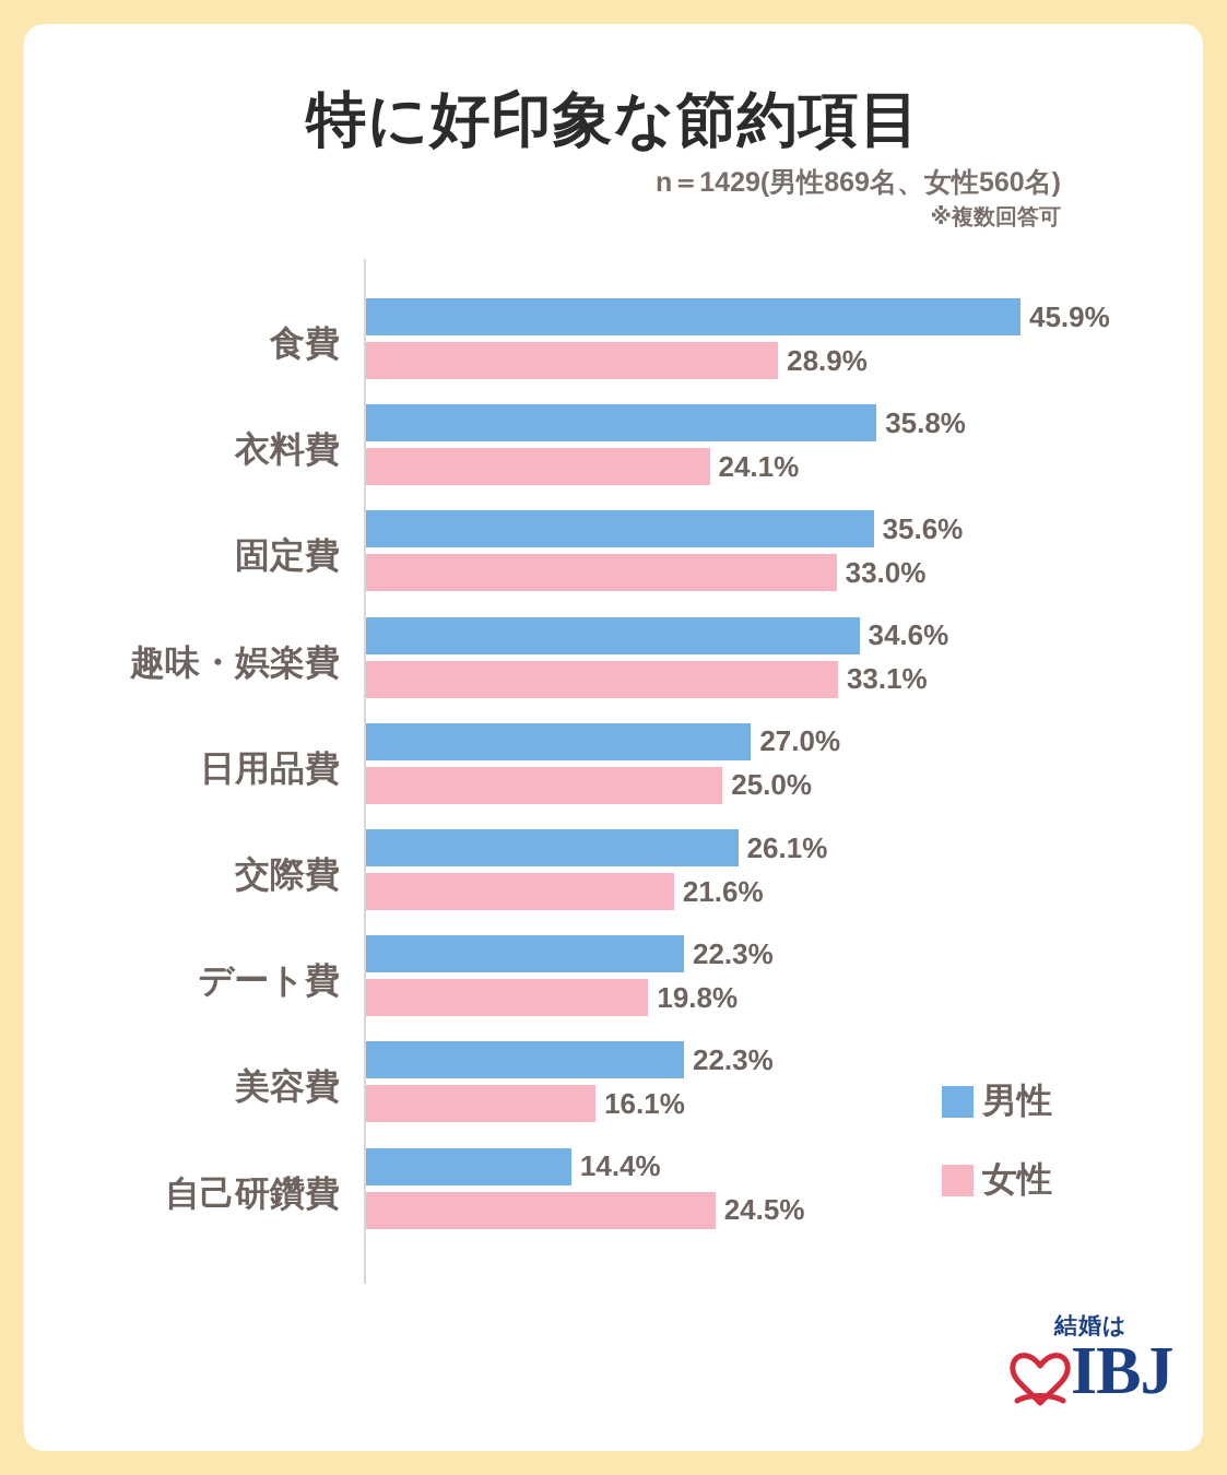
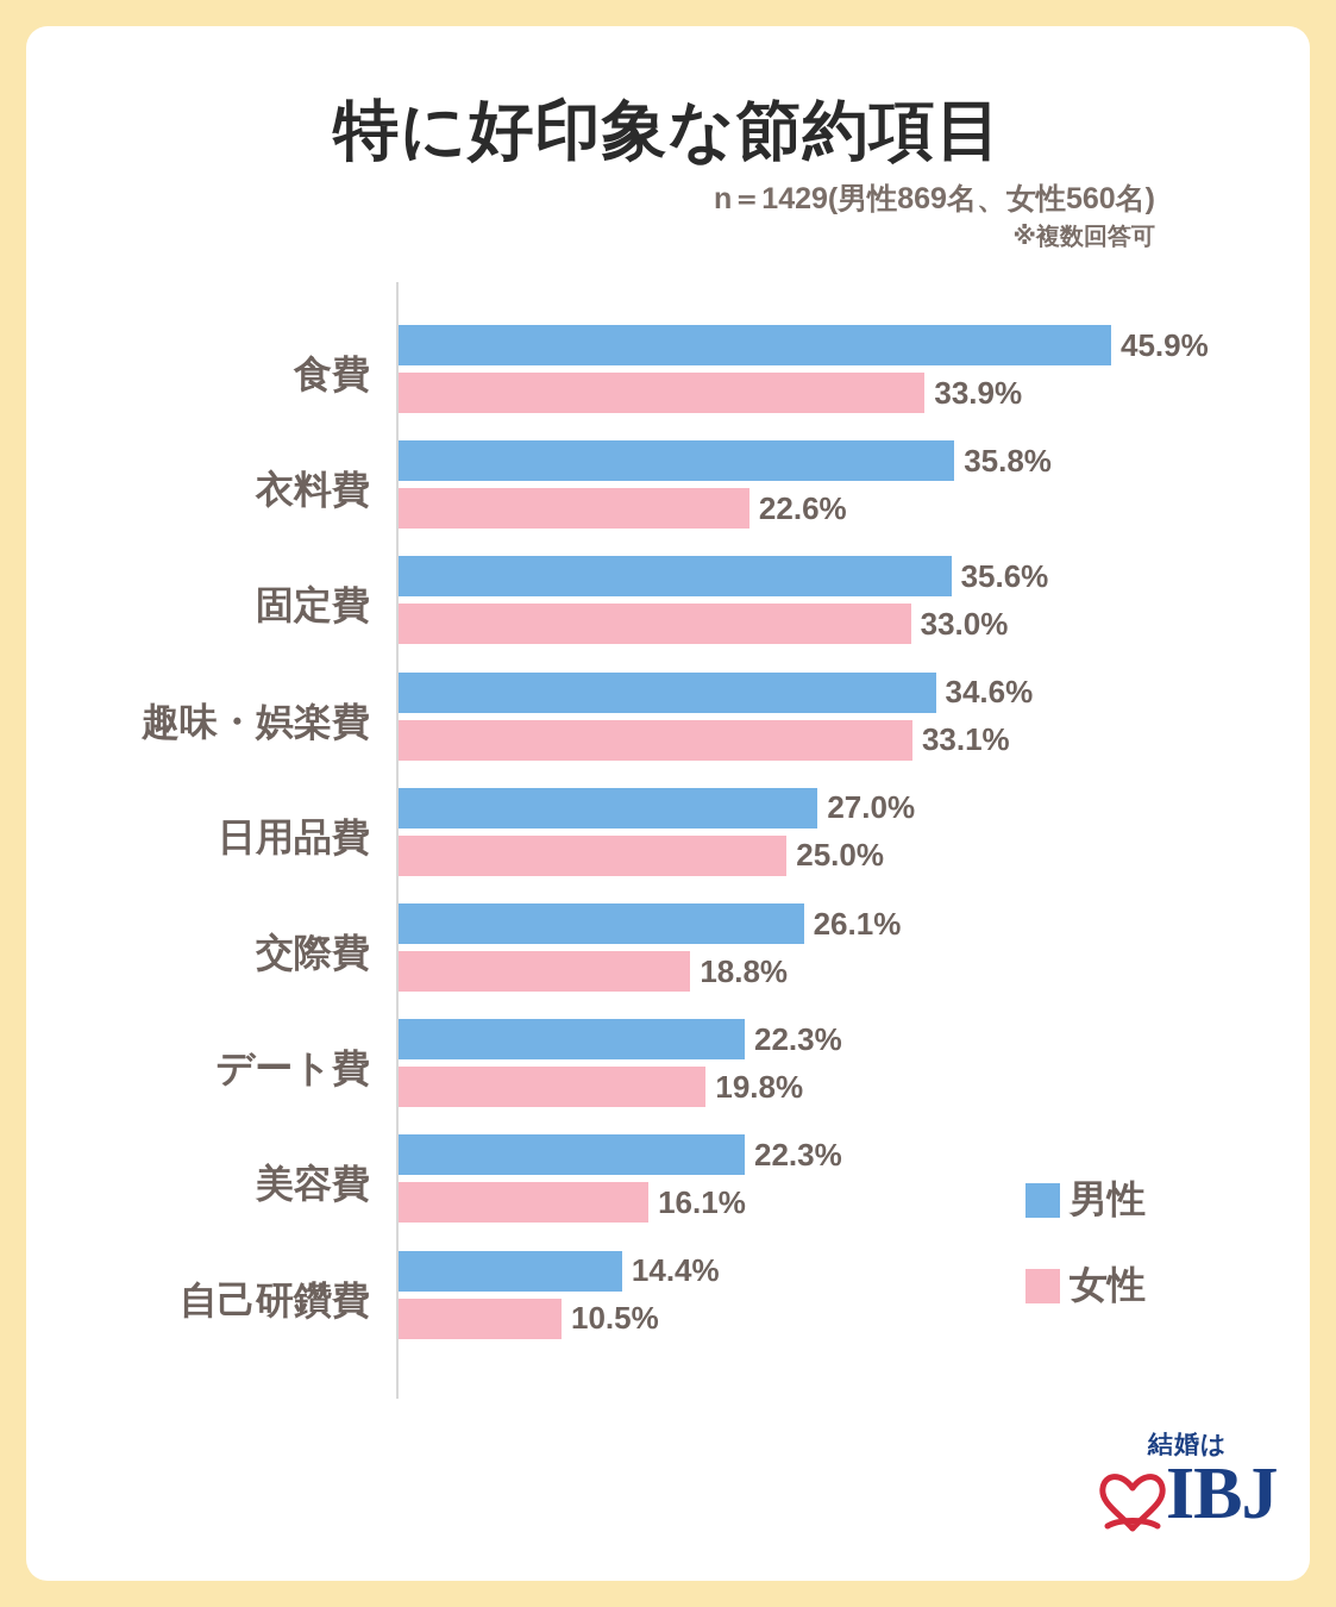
女性/食費: 28.9% -> 33.9%
女性/衣料費: 24.1% -> 22.6%
女性/交際費: 21.6% -> 18.8%
女性/自己研鑽費: 24.5% -> 10.5%
